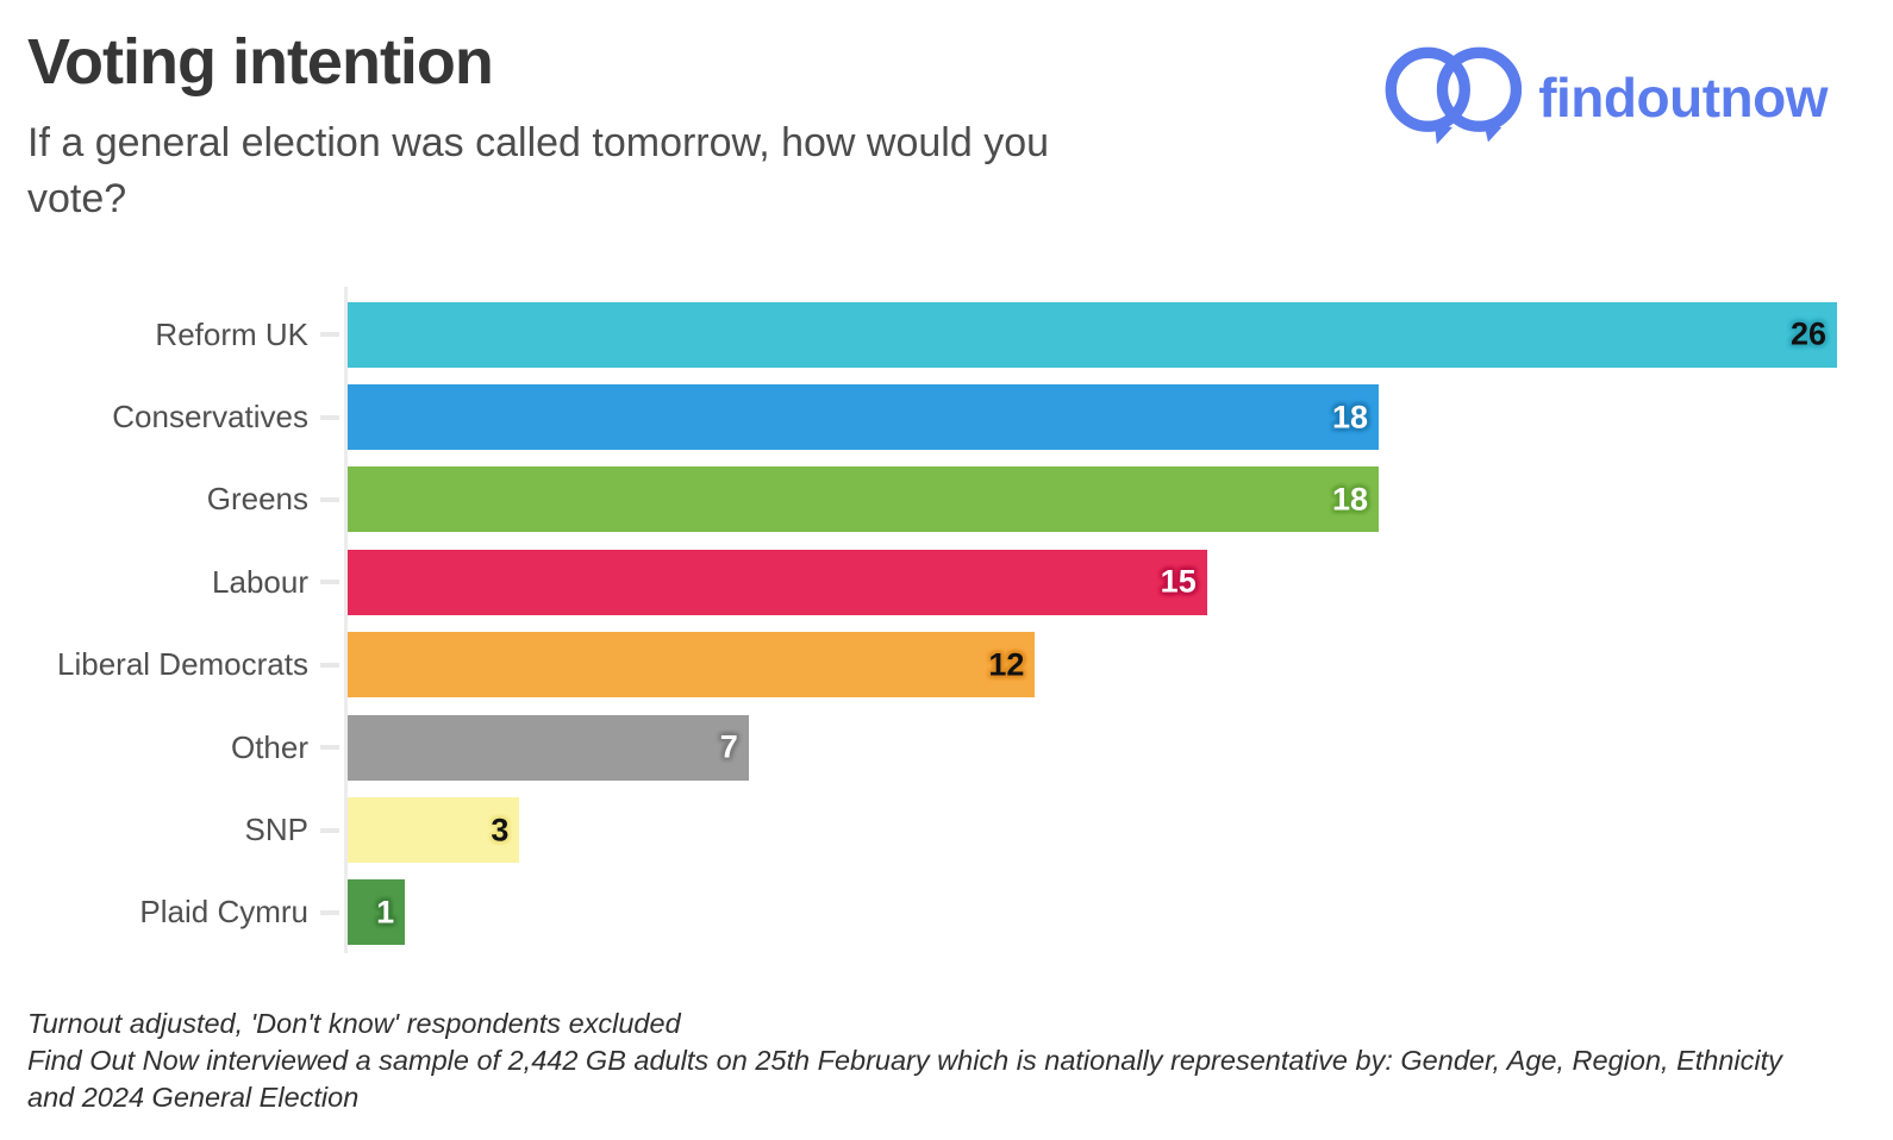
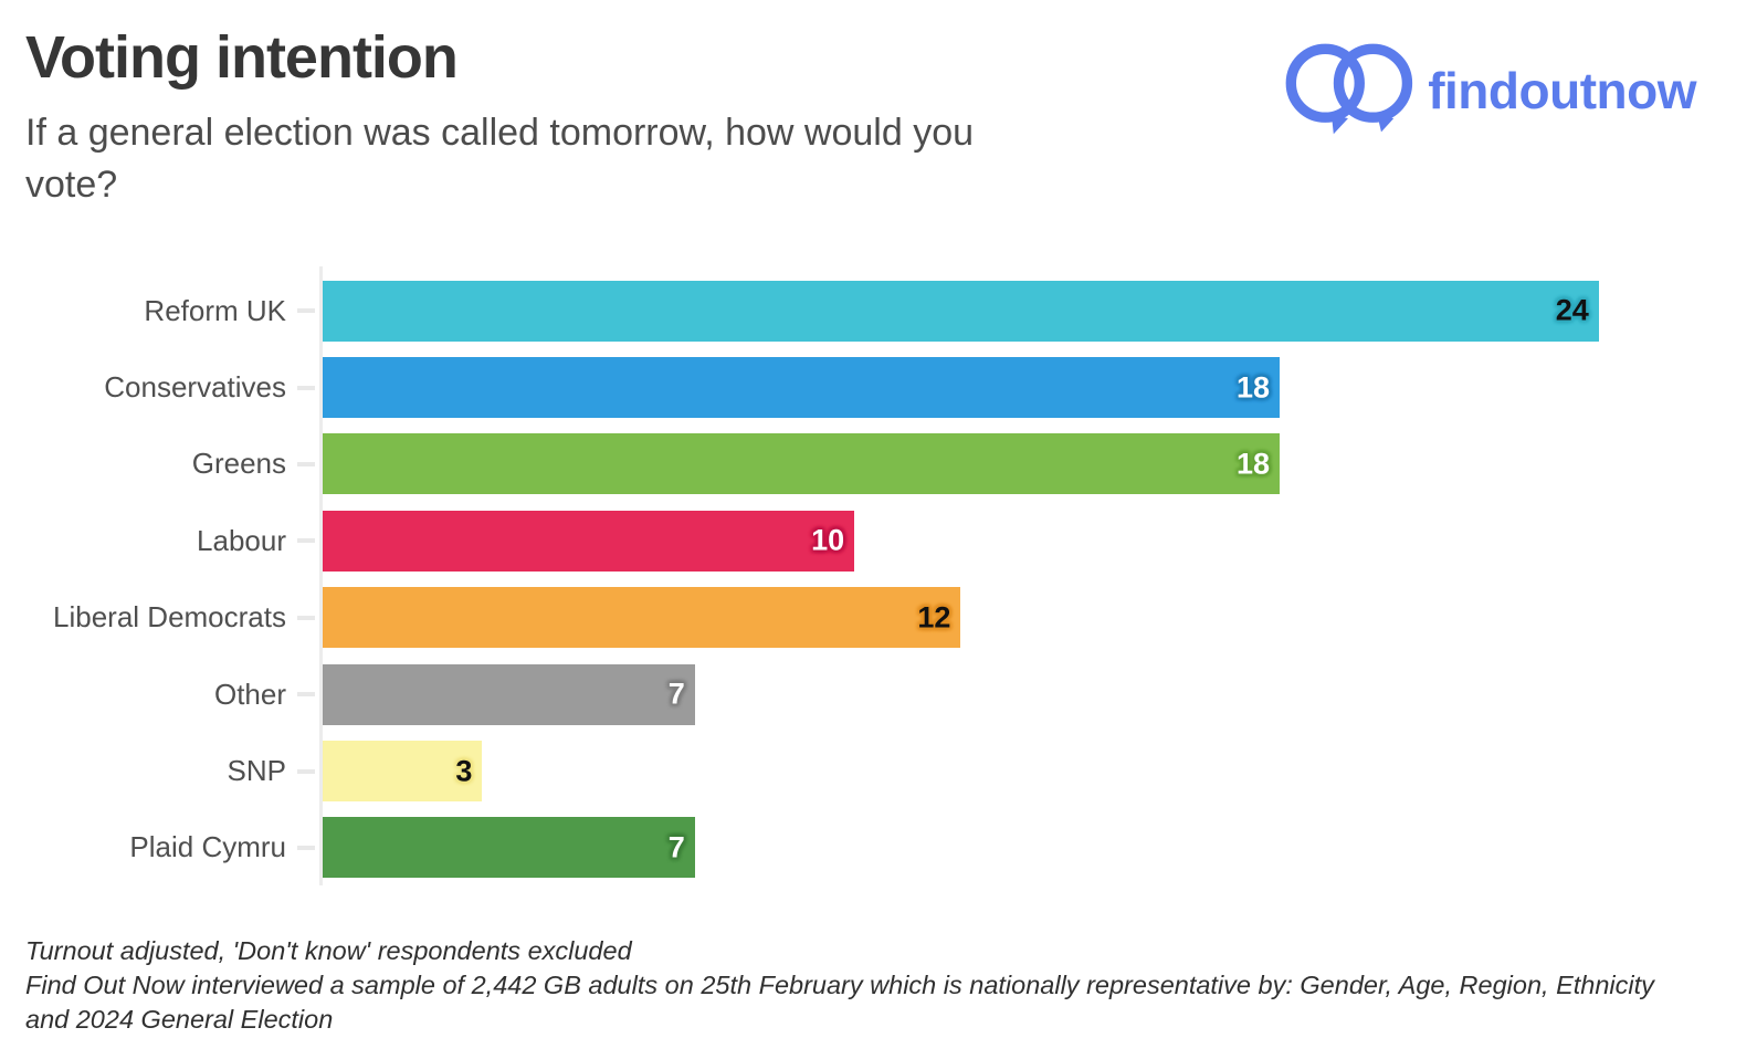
Reform UK: 26 -> 24
Labour: 15 -> 10
Plaid Cymru: 1 -> 7
